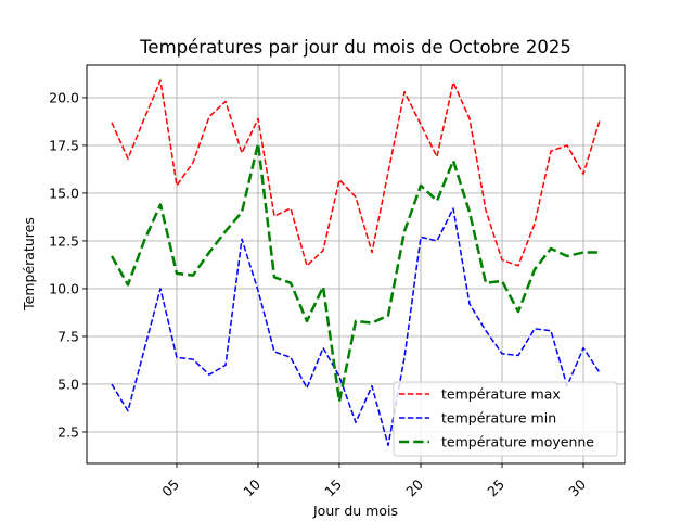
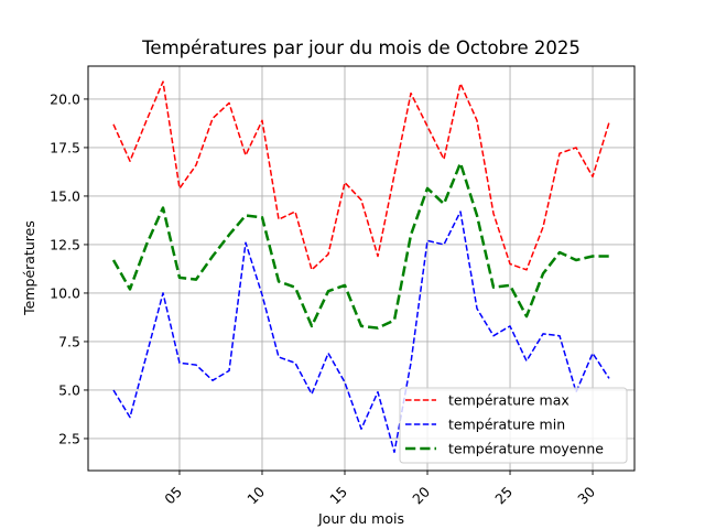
température moyenne/10: 17.6 -> 13.9
température moyenne/15: 4.1 -> 10.4
température min/25: 6.6 -> 8.3
